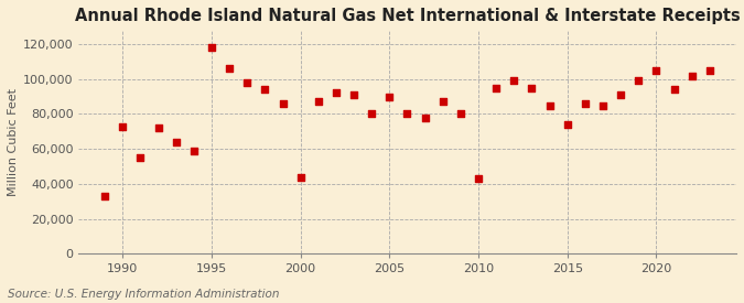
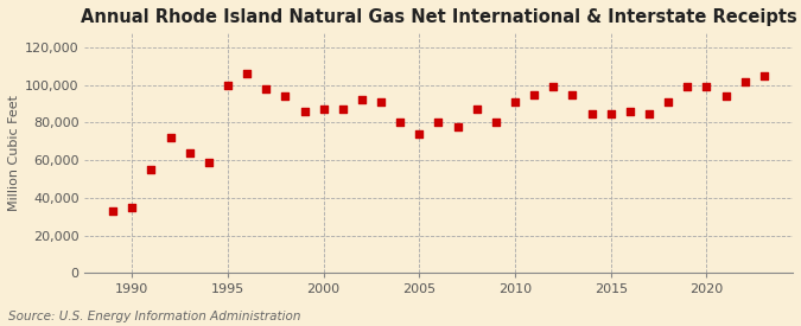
1990: 73,000 -> 35,000
1995: 118,000 -> 100,000
2000: 44,000 -> 87,000
2005: 90,000 -> 74,000
2010: 43,000 -> 91,000
2015: 74,000 -> 85,000
2020: 105,000 -> 99,000
